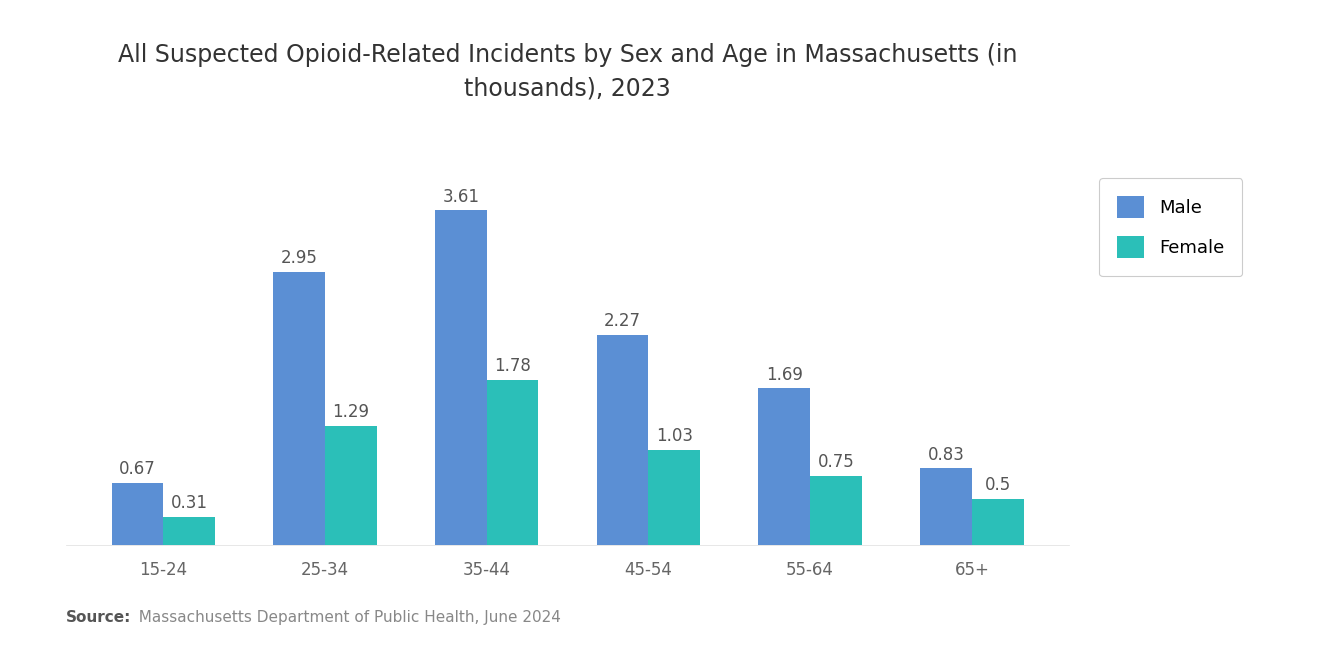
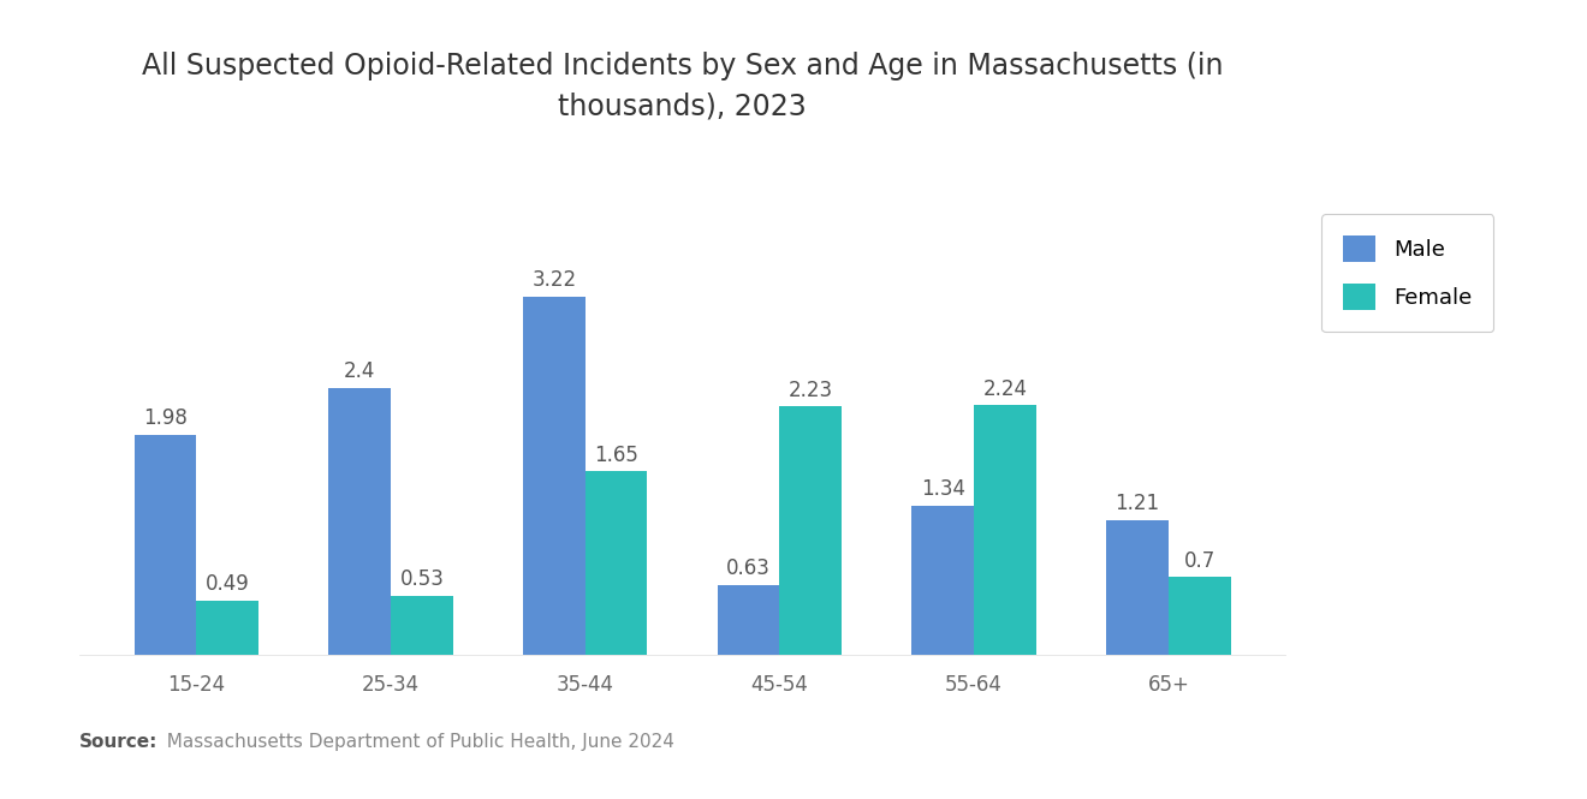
Male/15-24: 0.67 -> 1.98
Female/15-24: 0.31 -> 0.49
Male/25-34: 2.95 -> 2.4
Female/25-34: 1.29 -> 0.53
Male/35-44: 3.61 -> 3.22
Female/35-44: 1.78 -> 1.65
Male/45-54: 2.27 -> 0.63
Female/45-54: 1.03 -> 2.23
Male/55-64: 1.69 -> 1.34
Female/55-64: 0.75 -> 2.24
Male/65+: 0.83 -> 1.21
Female/65+: 0.5 -> 0.7
